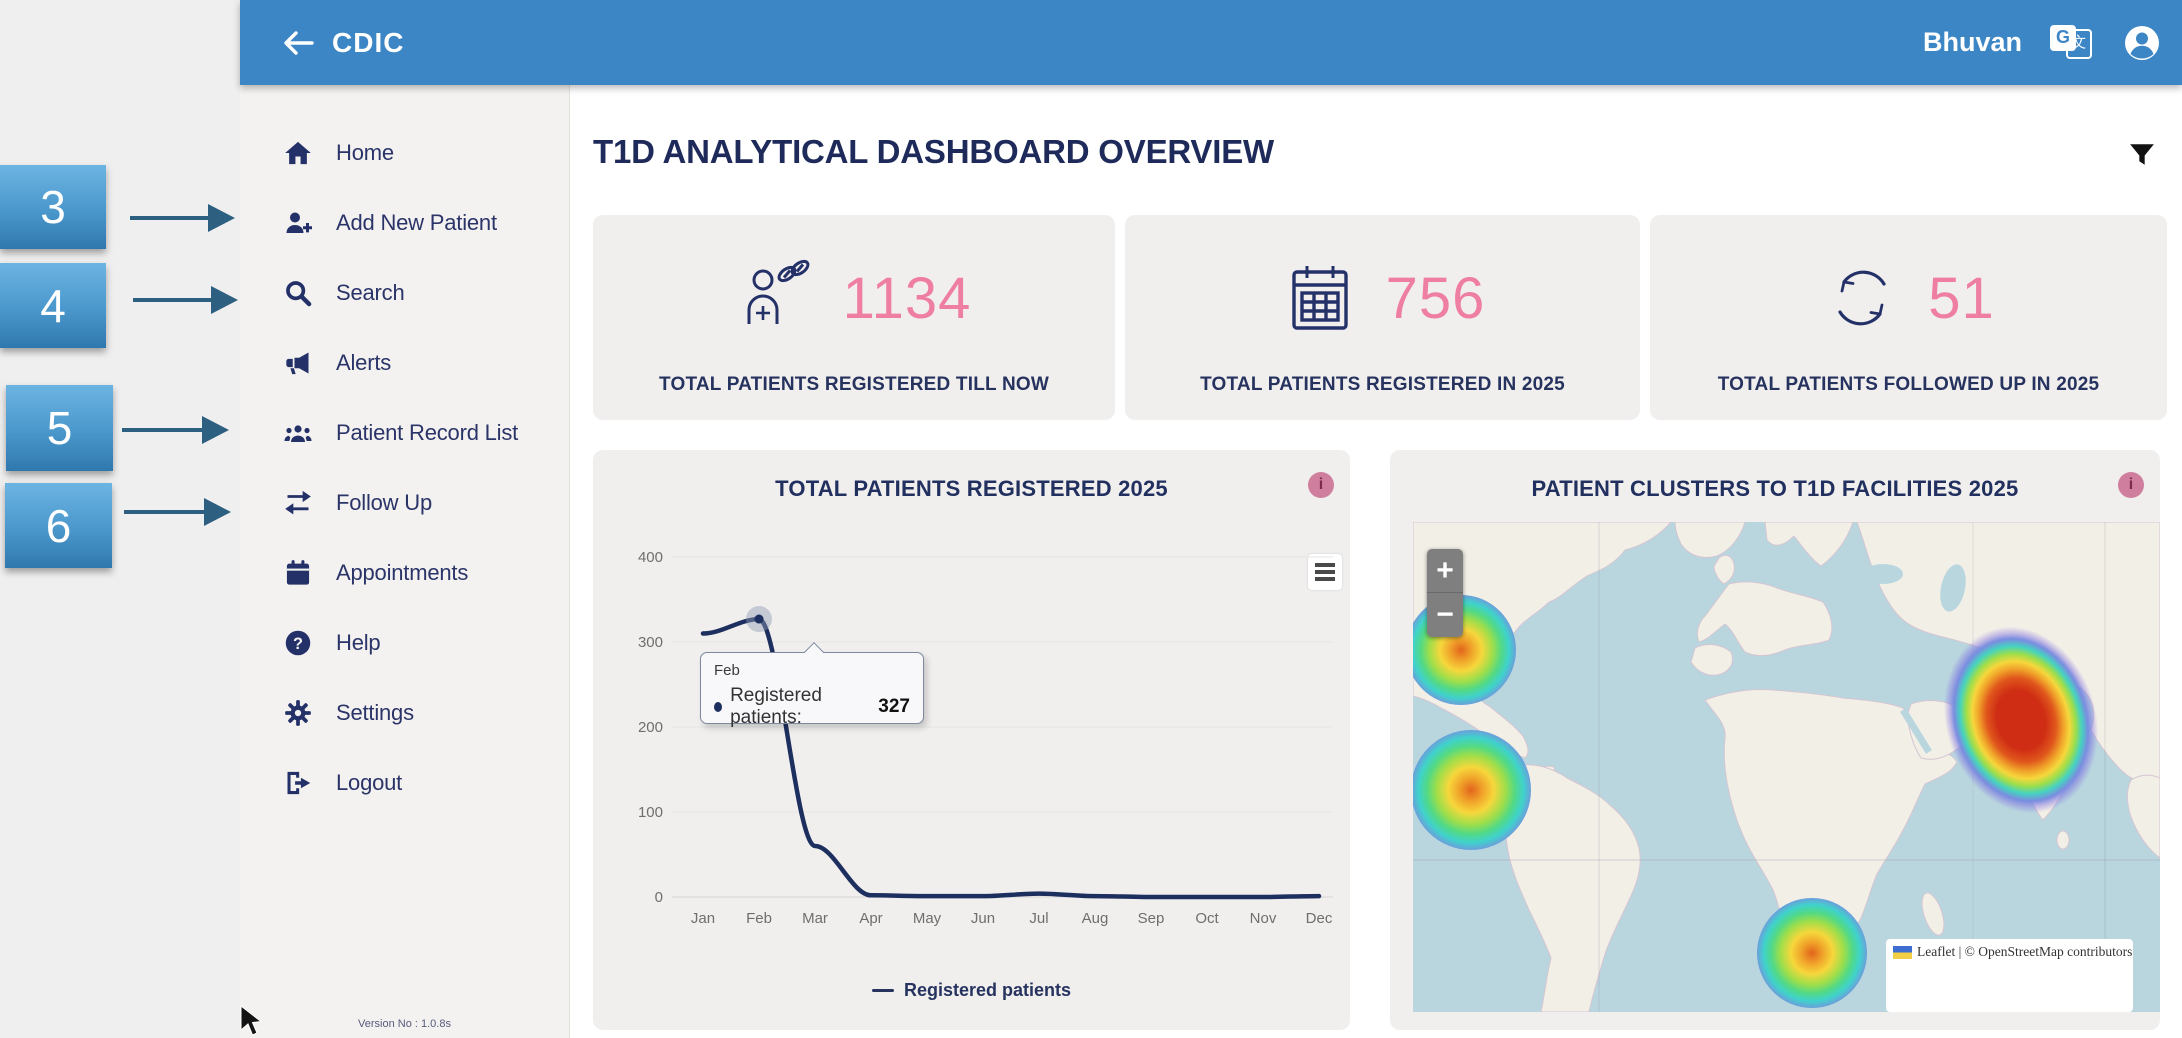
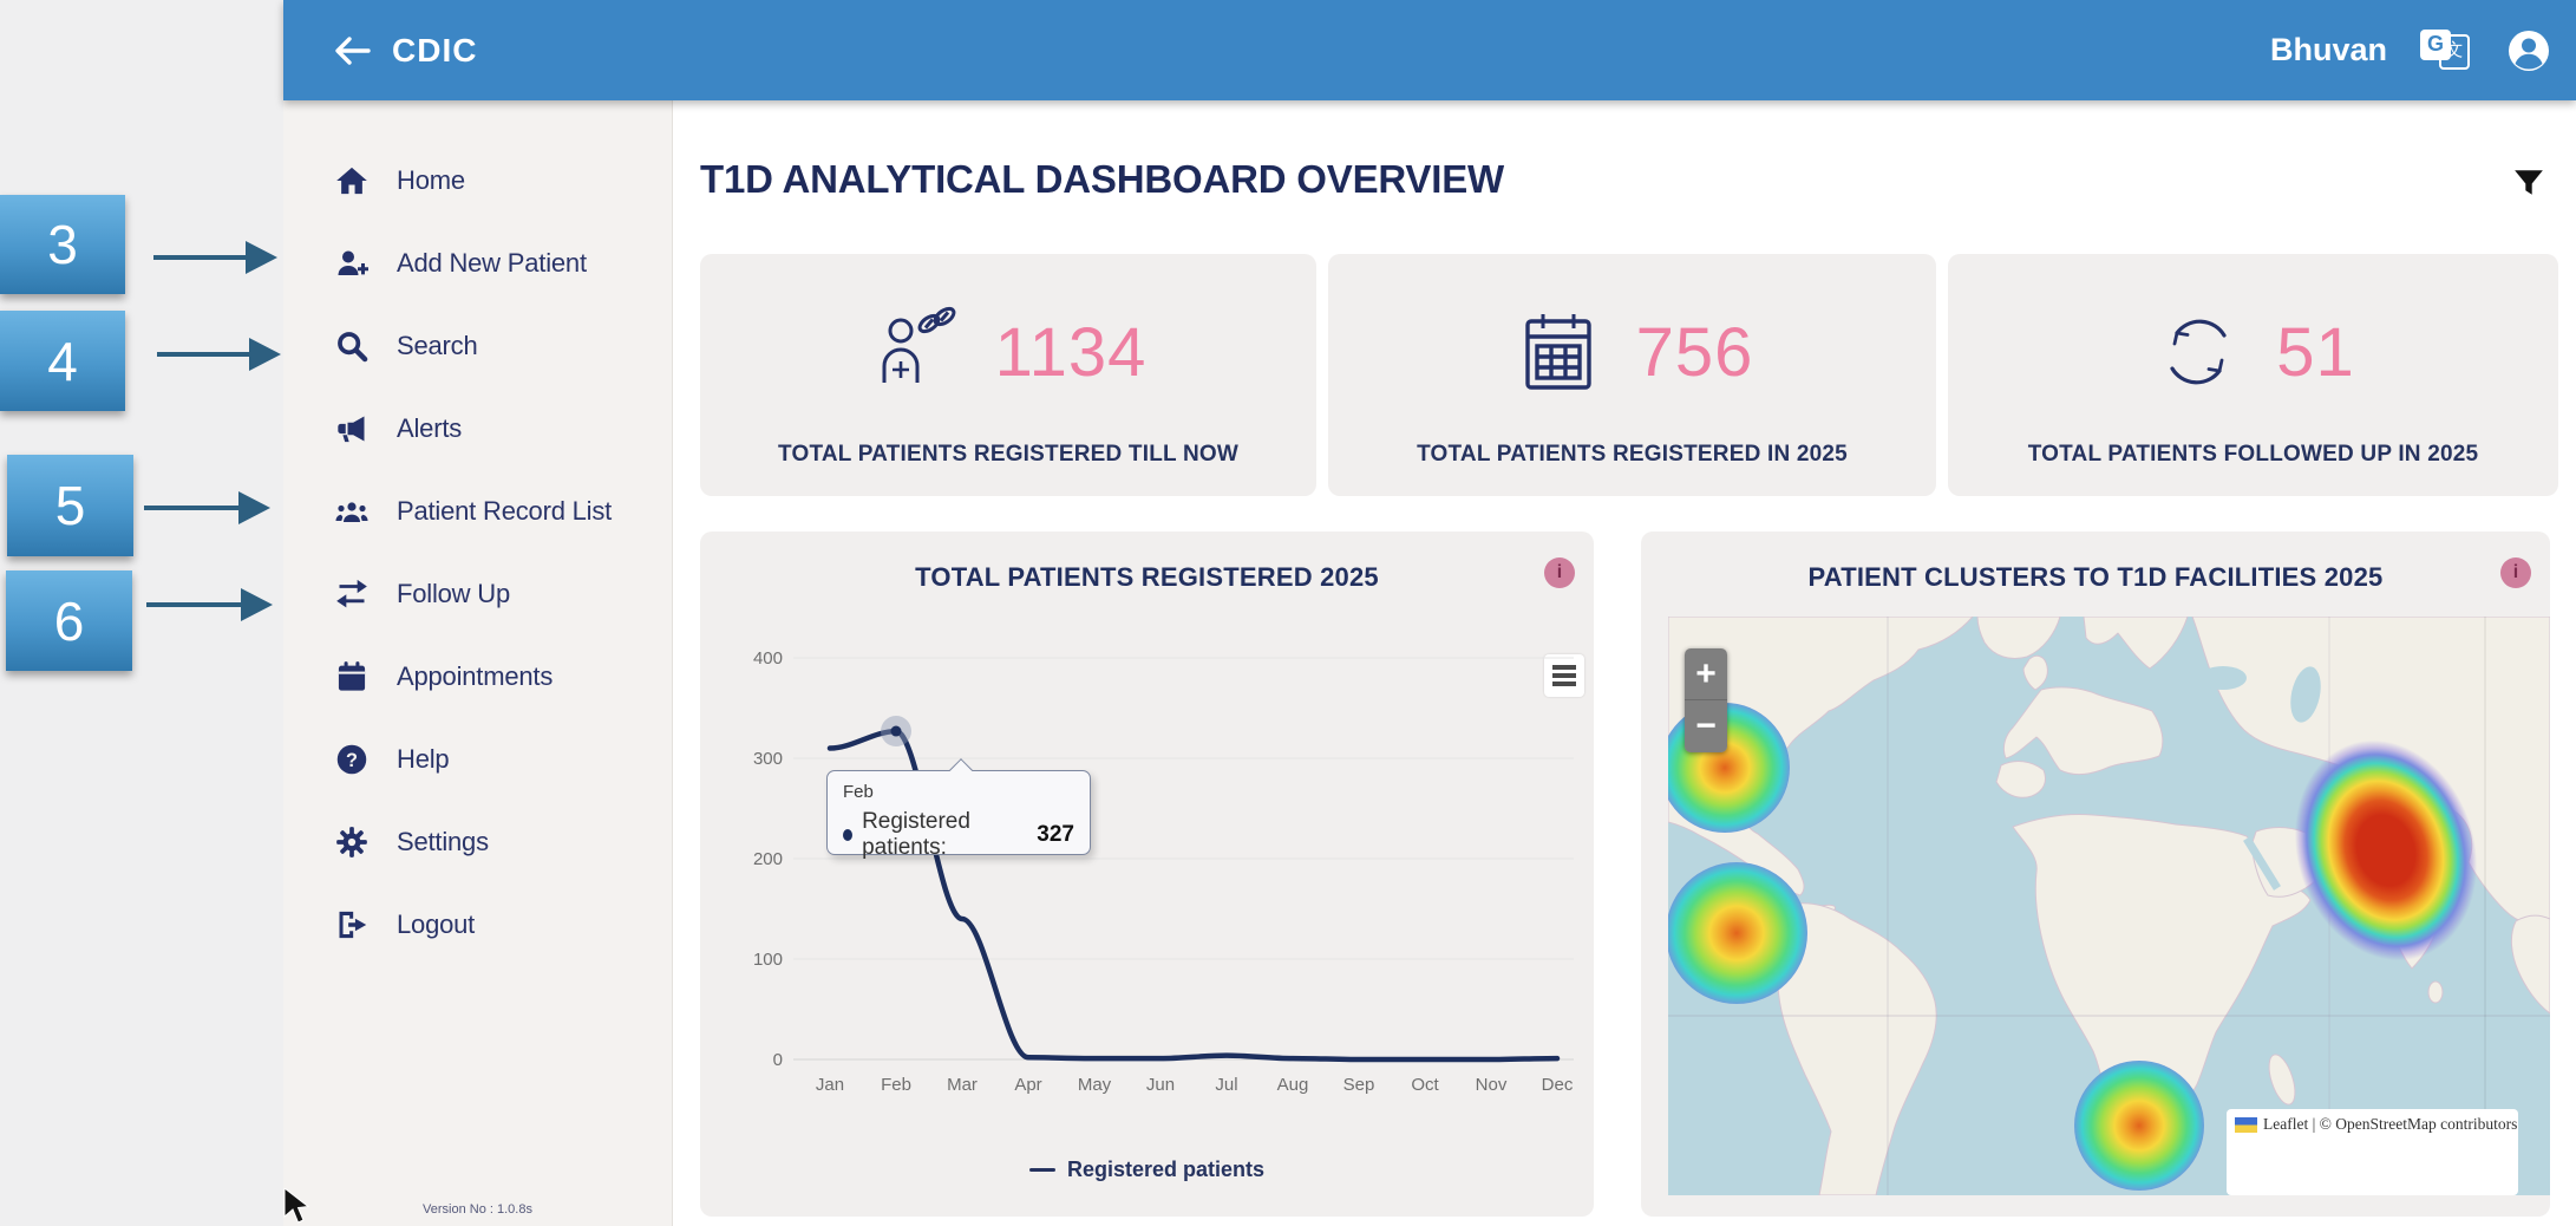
Mar: 60 -> 140
